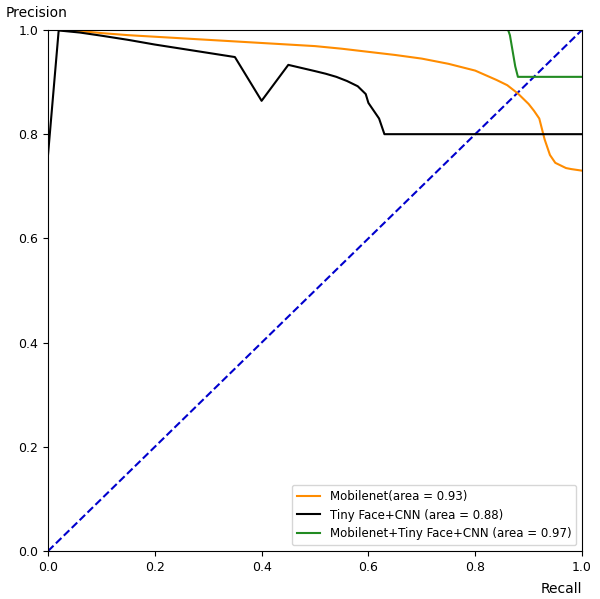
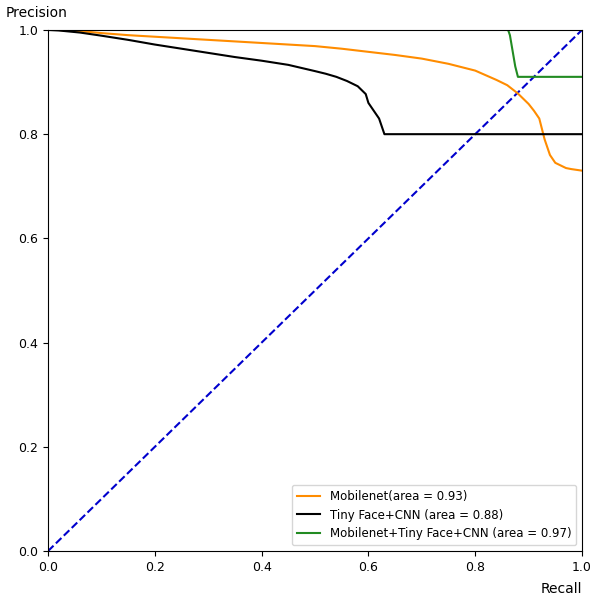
Tiny Face+CNN (area = 0.88)/0.0: 0.760 -> 1.000
Tiny Face+CNN (area = 0.88)/0.4: 0.864 -> 0.941
